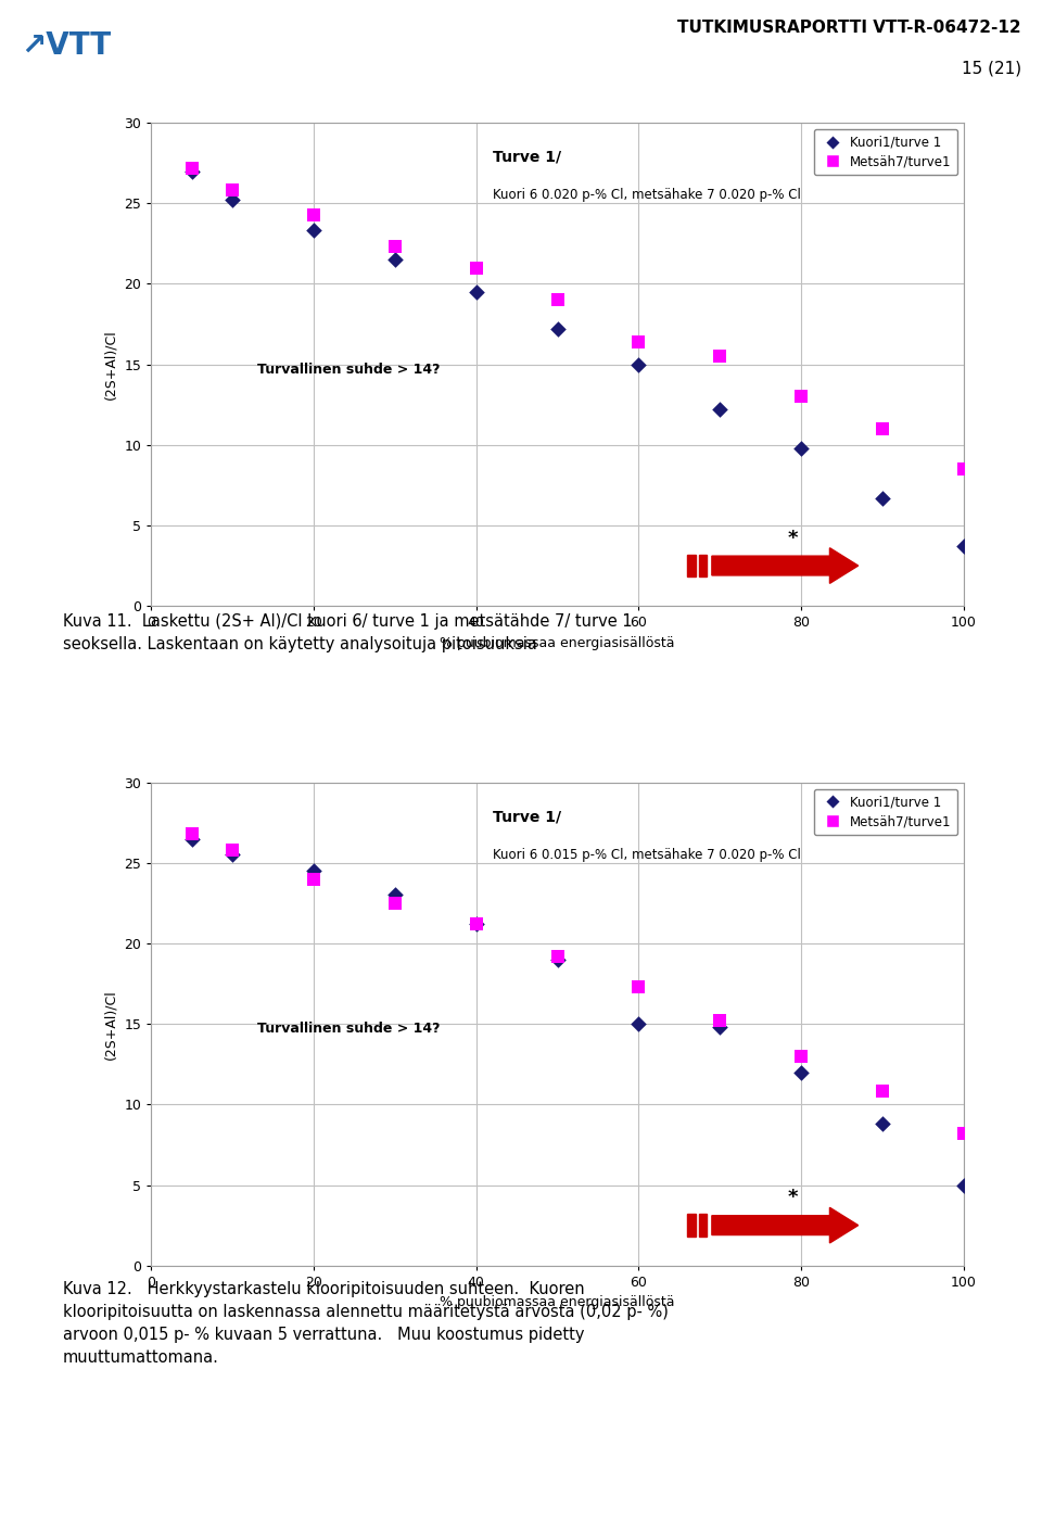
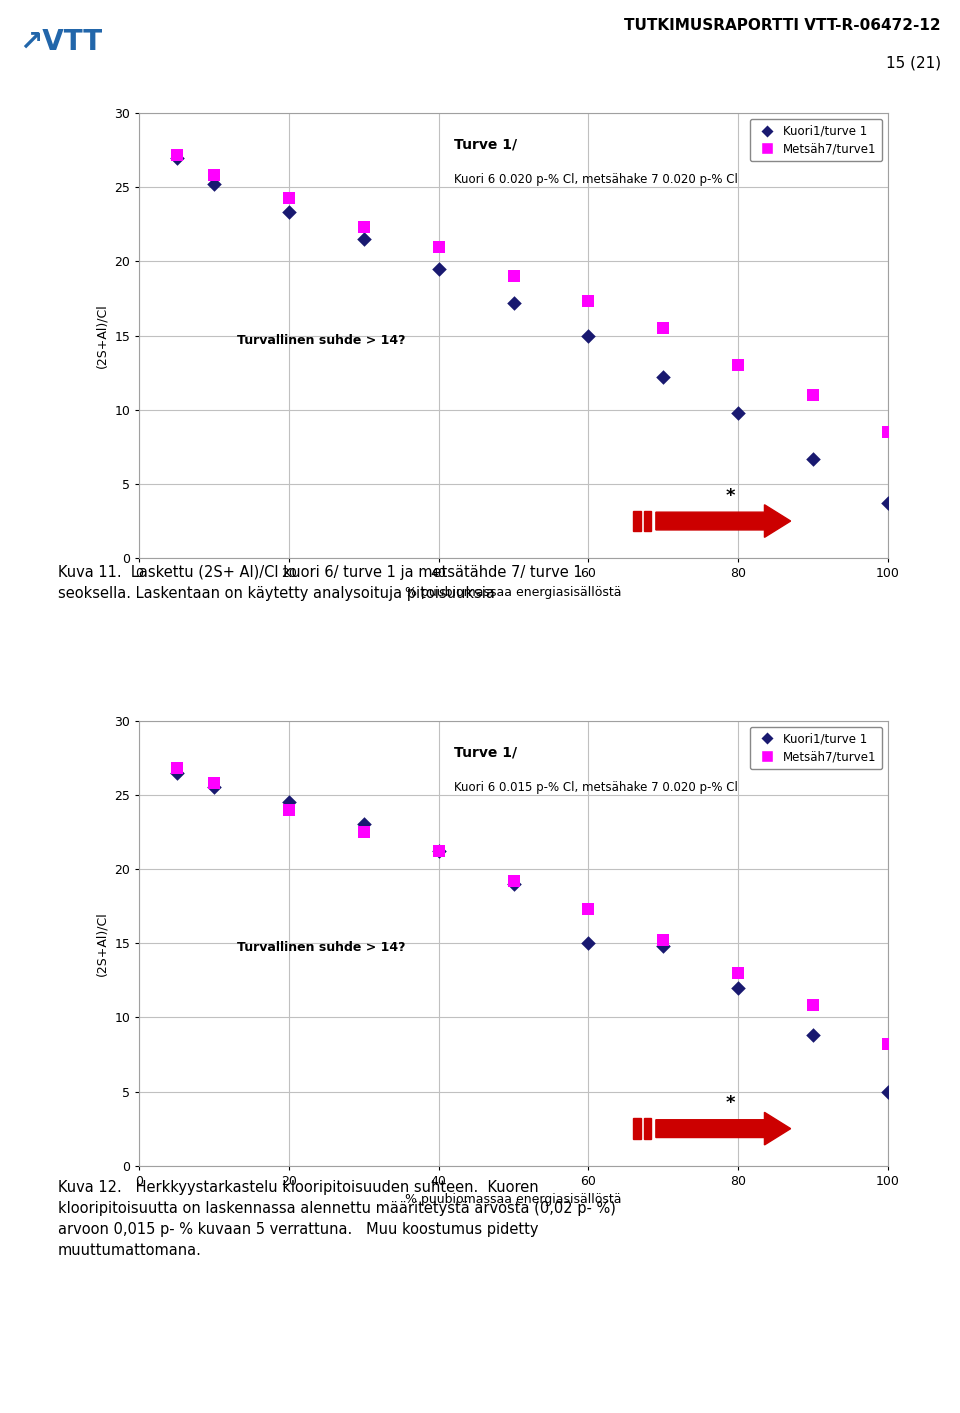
Metsäh7/turve1/60: 16.4 -> 17.3
